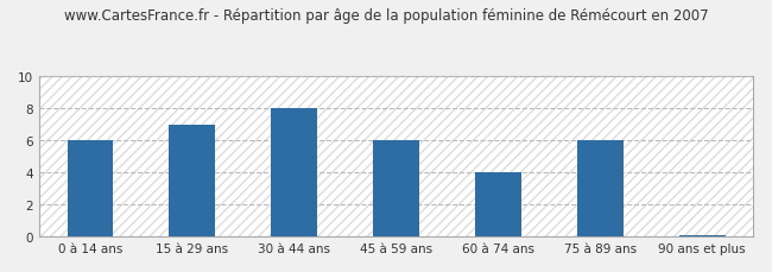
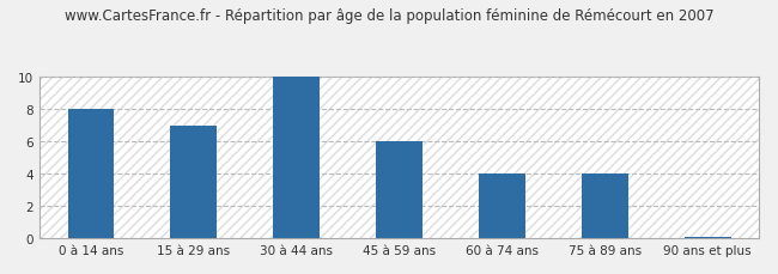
0 à 14 ans: 6.0 -> 8.0
30 à 44 ans: 8.0 -> 10.0
75 à 89 ans: 6.0 -> 4.0
